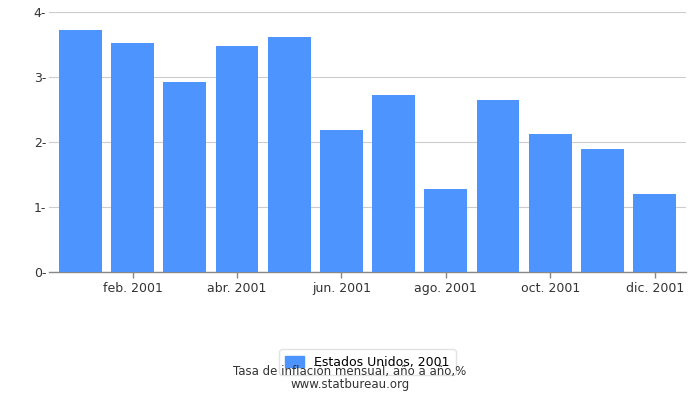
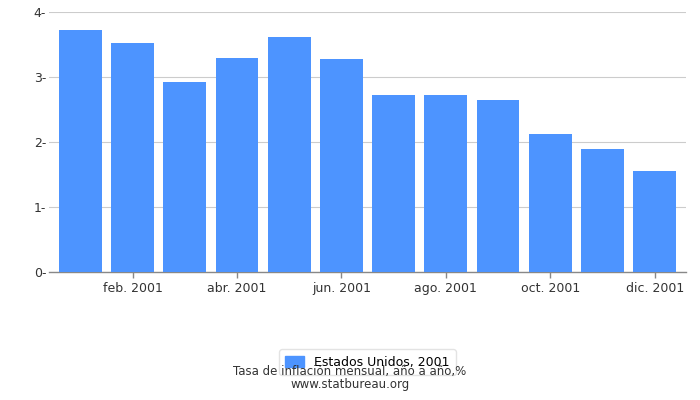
abr. 2001: 3.48- -> 3.29-
jun. 2001: 2.18- -> 3.27-
ago. 2001: 1.28- -> 2.72-
dic. 2001: 1.20- -> 1.55-
